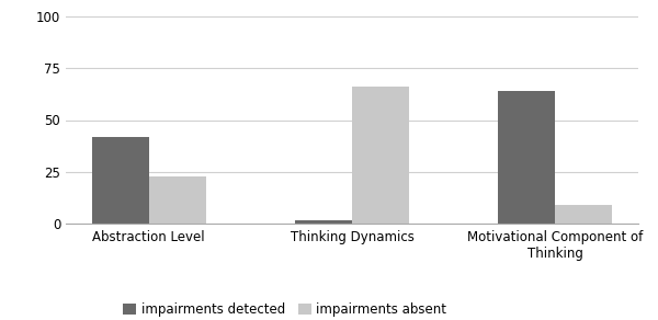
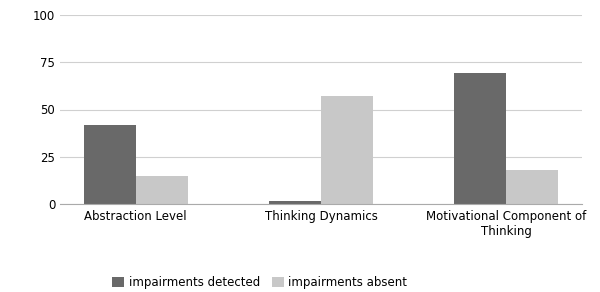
impairments absent/Abstraction Level: 23 -> 15
impairments absent/Thinking Dynamics: 66 -> 57
impairments detected/Motivational Component of Thinking: 64 -> 69
impairments absent/Motivational Component of Thinking: 9 -> 18
